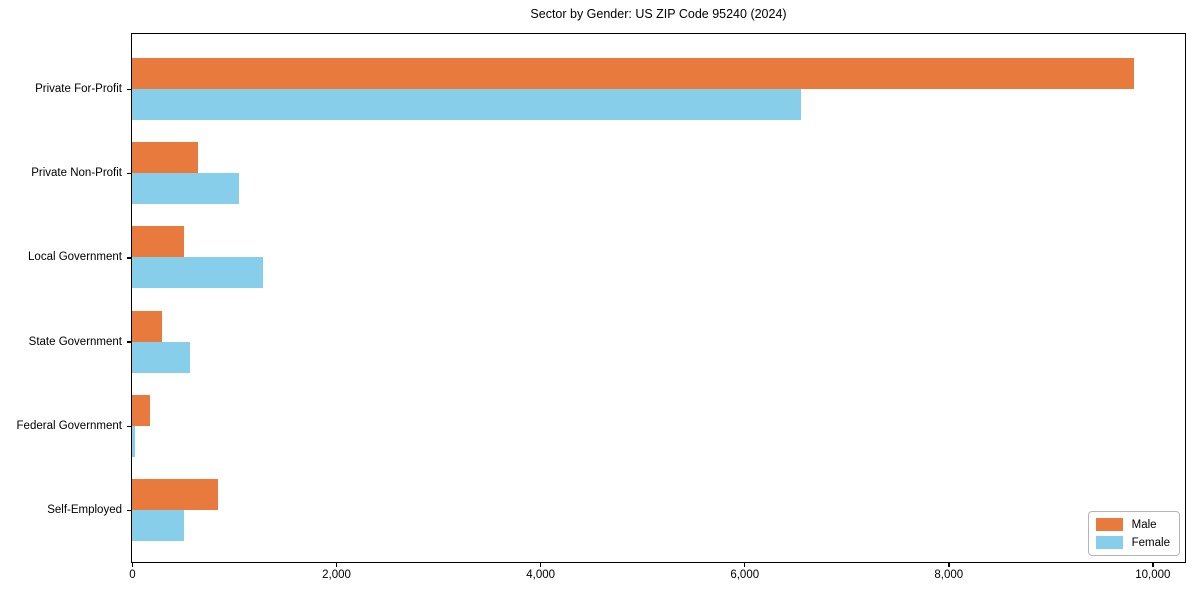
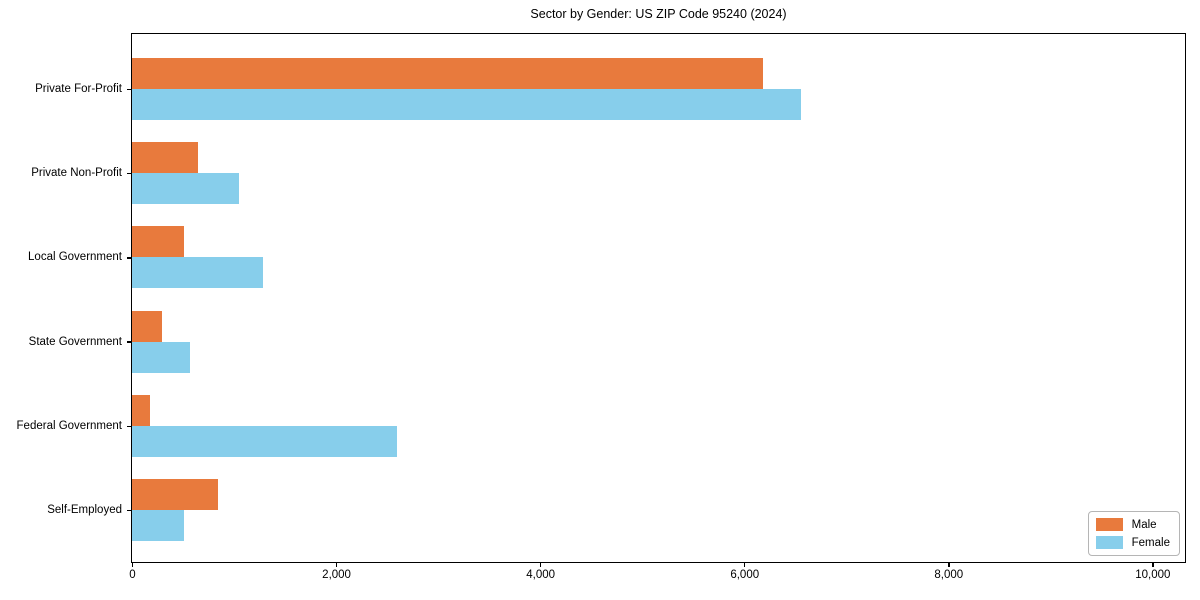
Male/Private For-Profit: 9820 -> 6180
Female/Federal Government: 30 -> 2600
